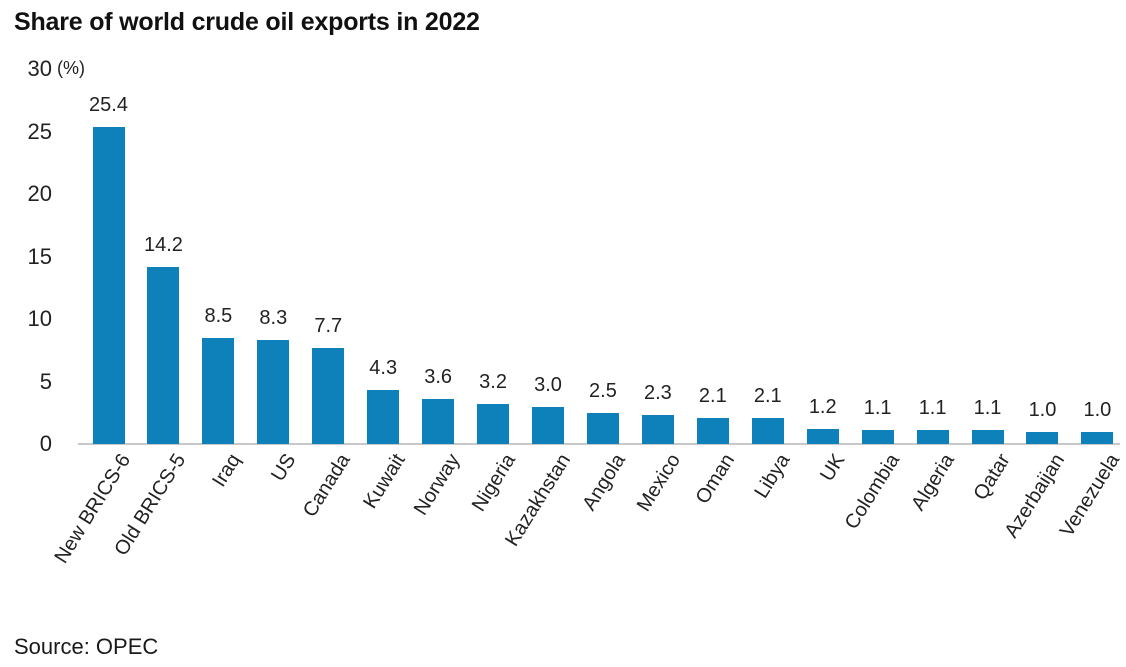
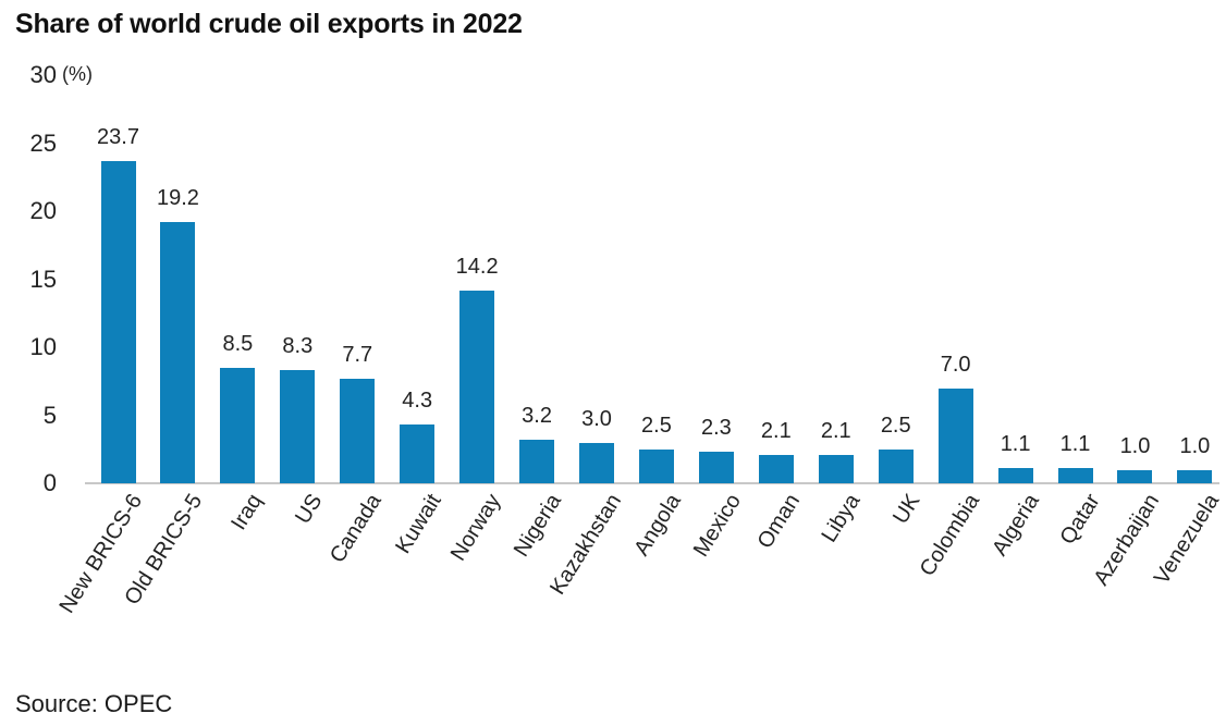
New BRICS-6: 25.4 -> 23.7
Old BRICS-5: 14.2 -> 19.2
Norway: 3.6 -> 14.2
UK: 1.2 -> 2.5
Colombia: 1.1 -> 7.0
